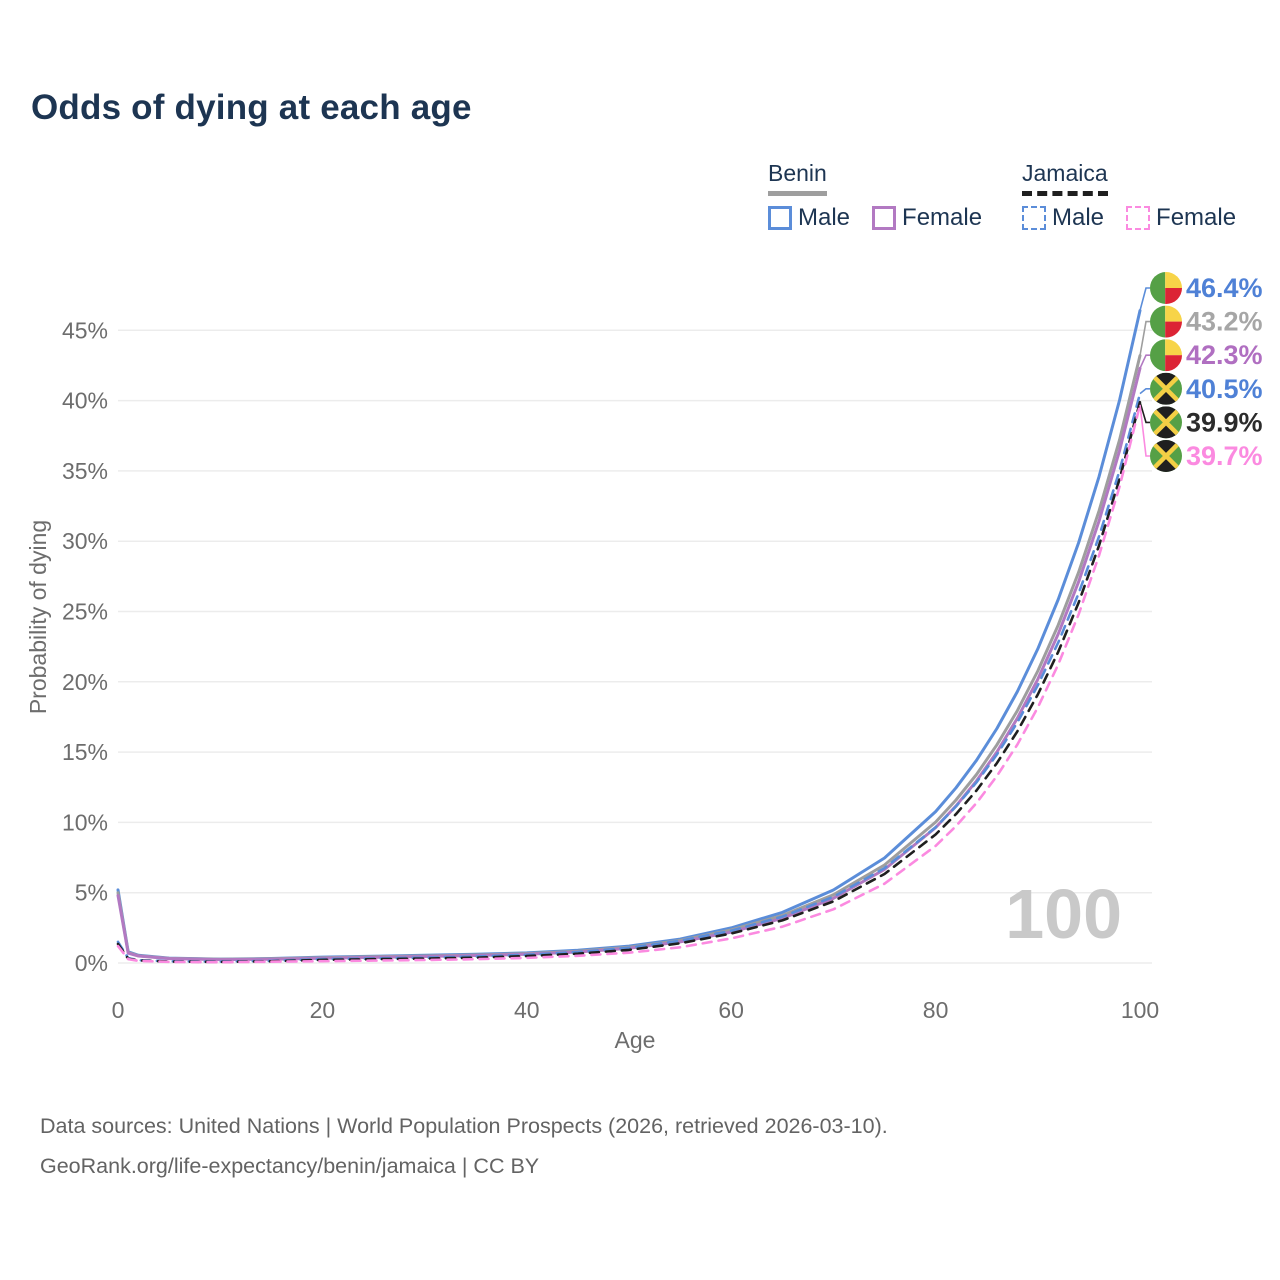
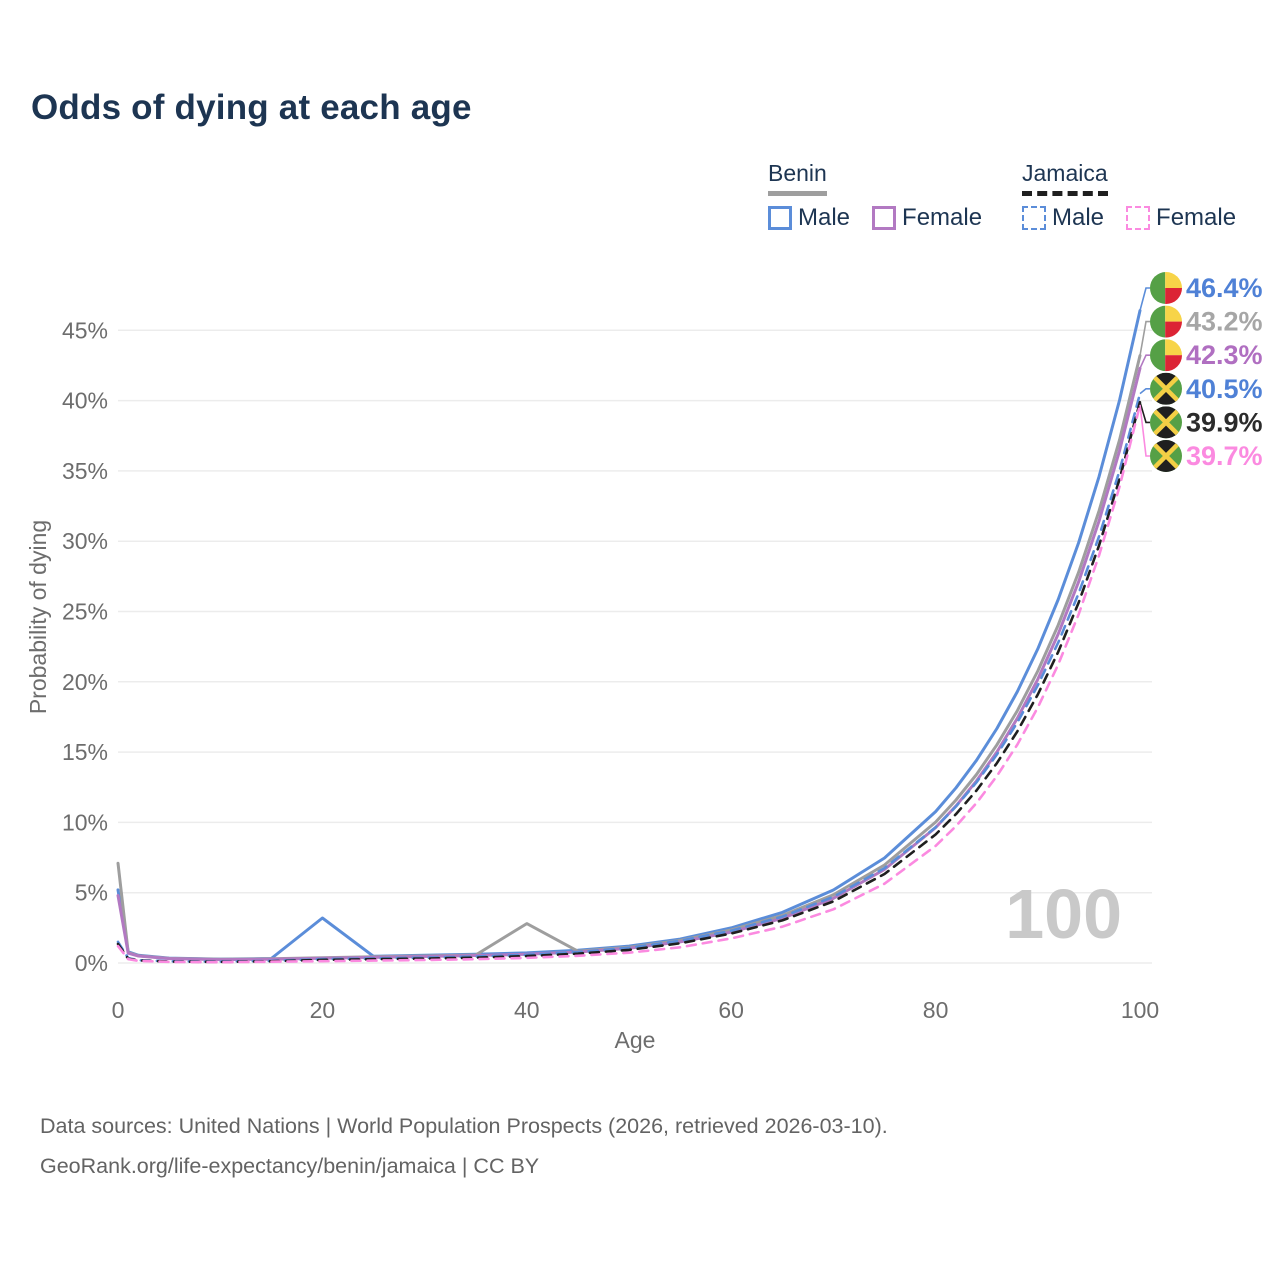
Benin/0: 5.0% -> 7.1%
Benin Male/20: 0.4% -> 3.2%
Benin/40: 0.7% -> 2.8%
